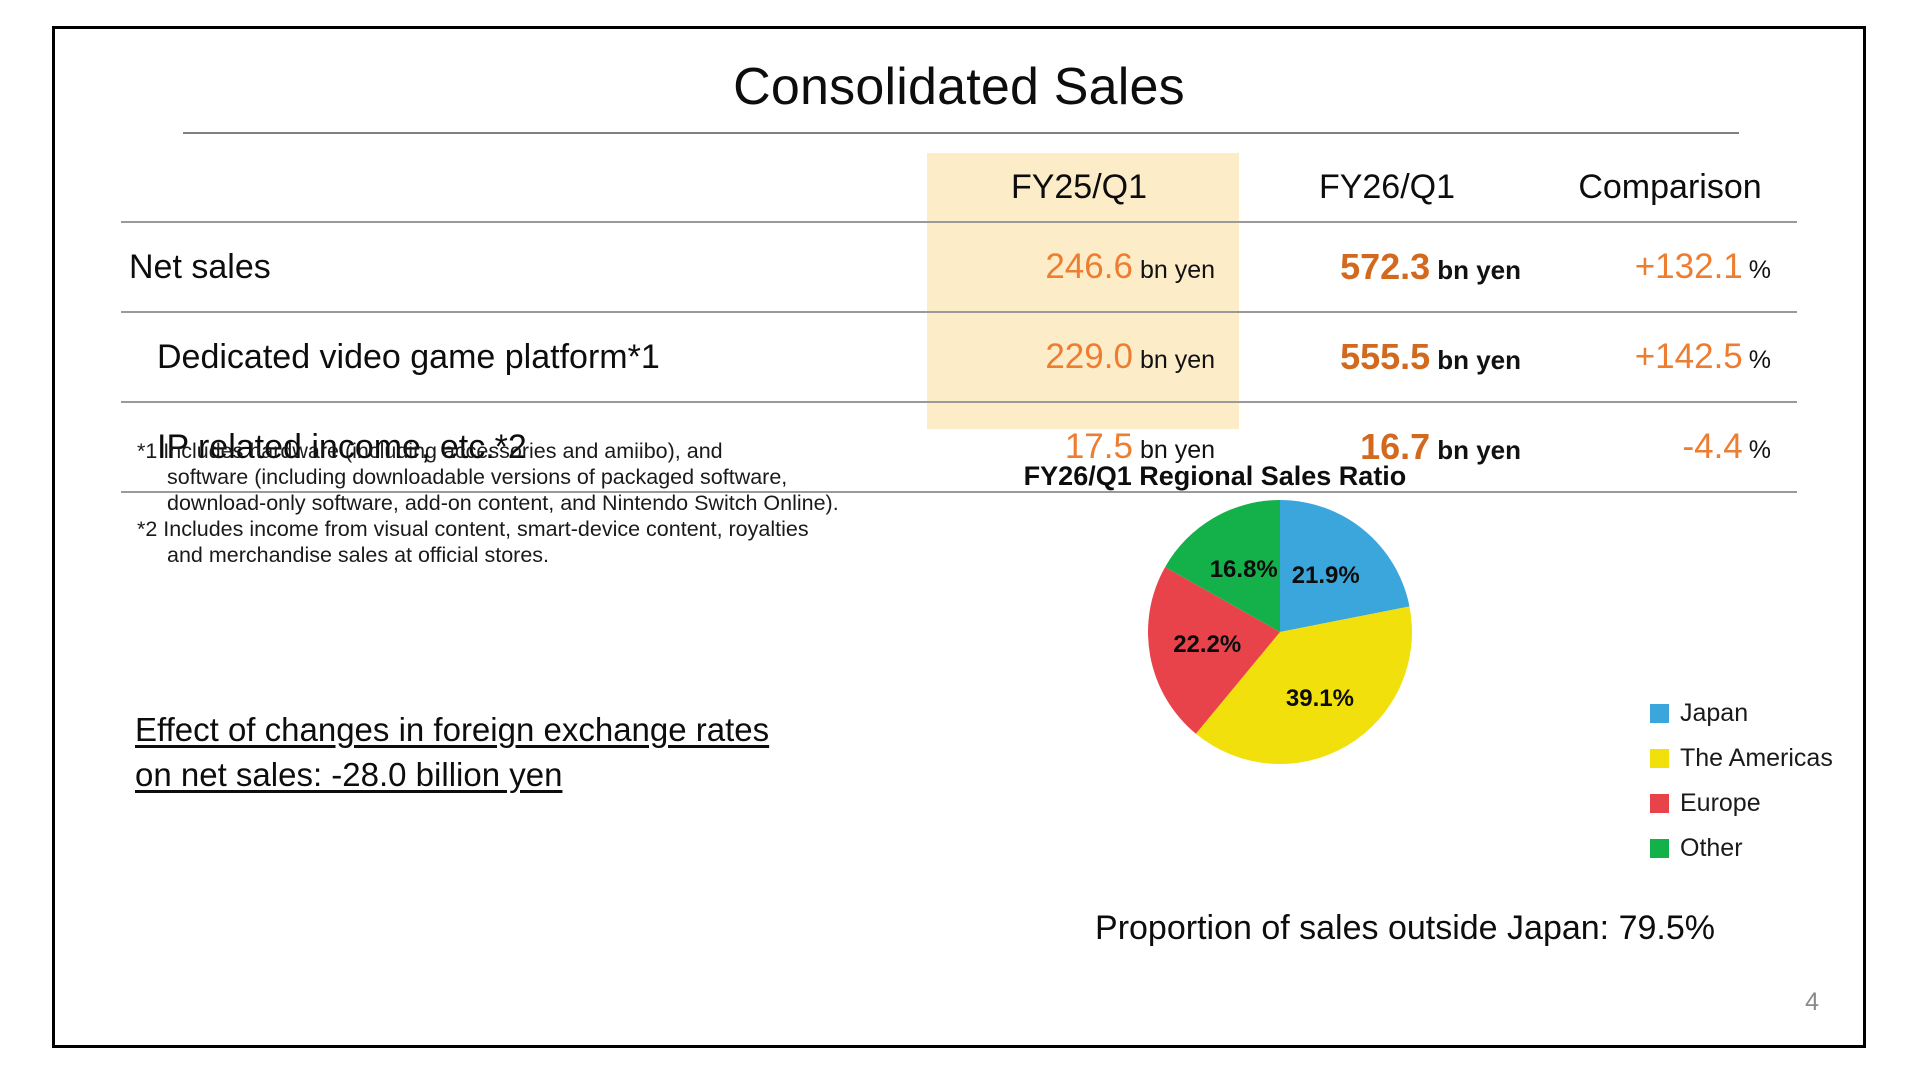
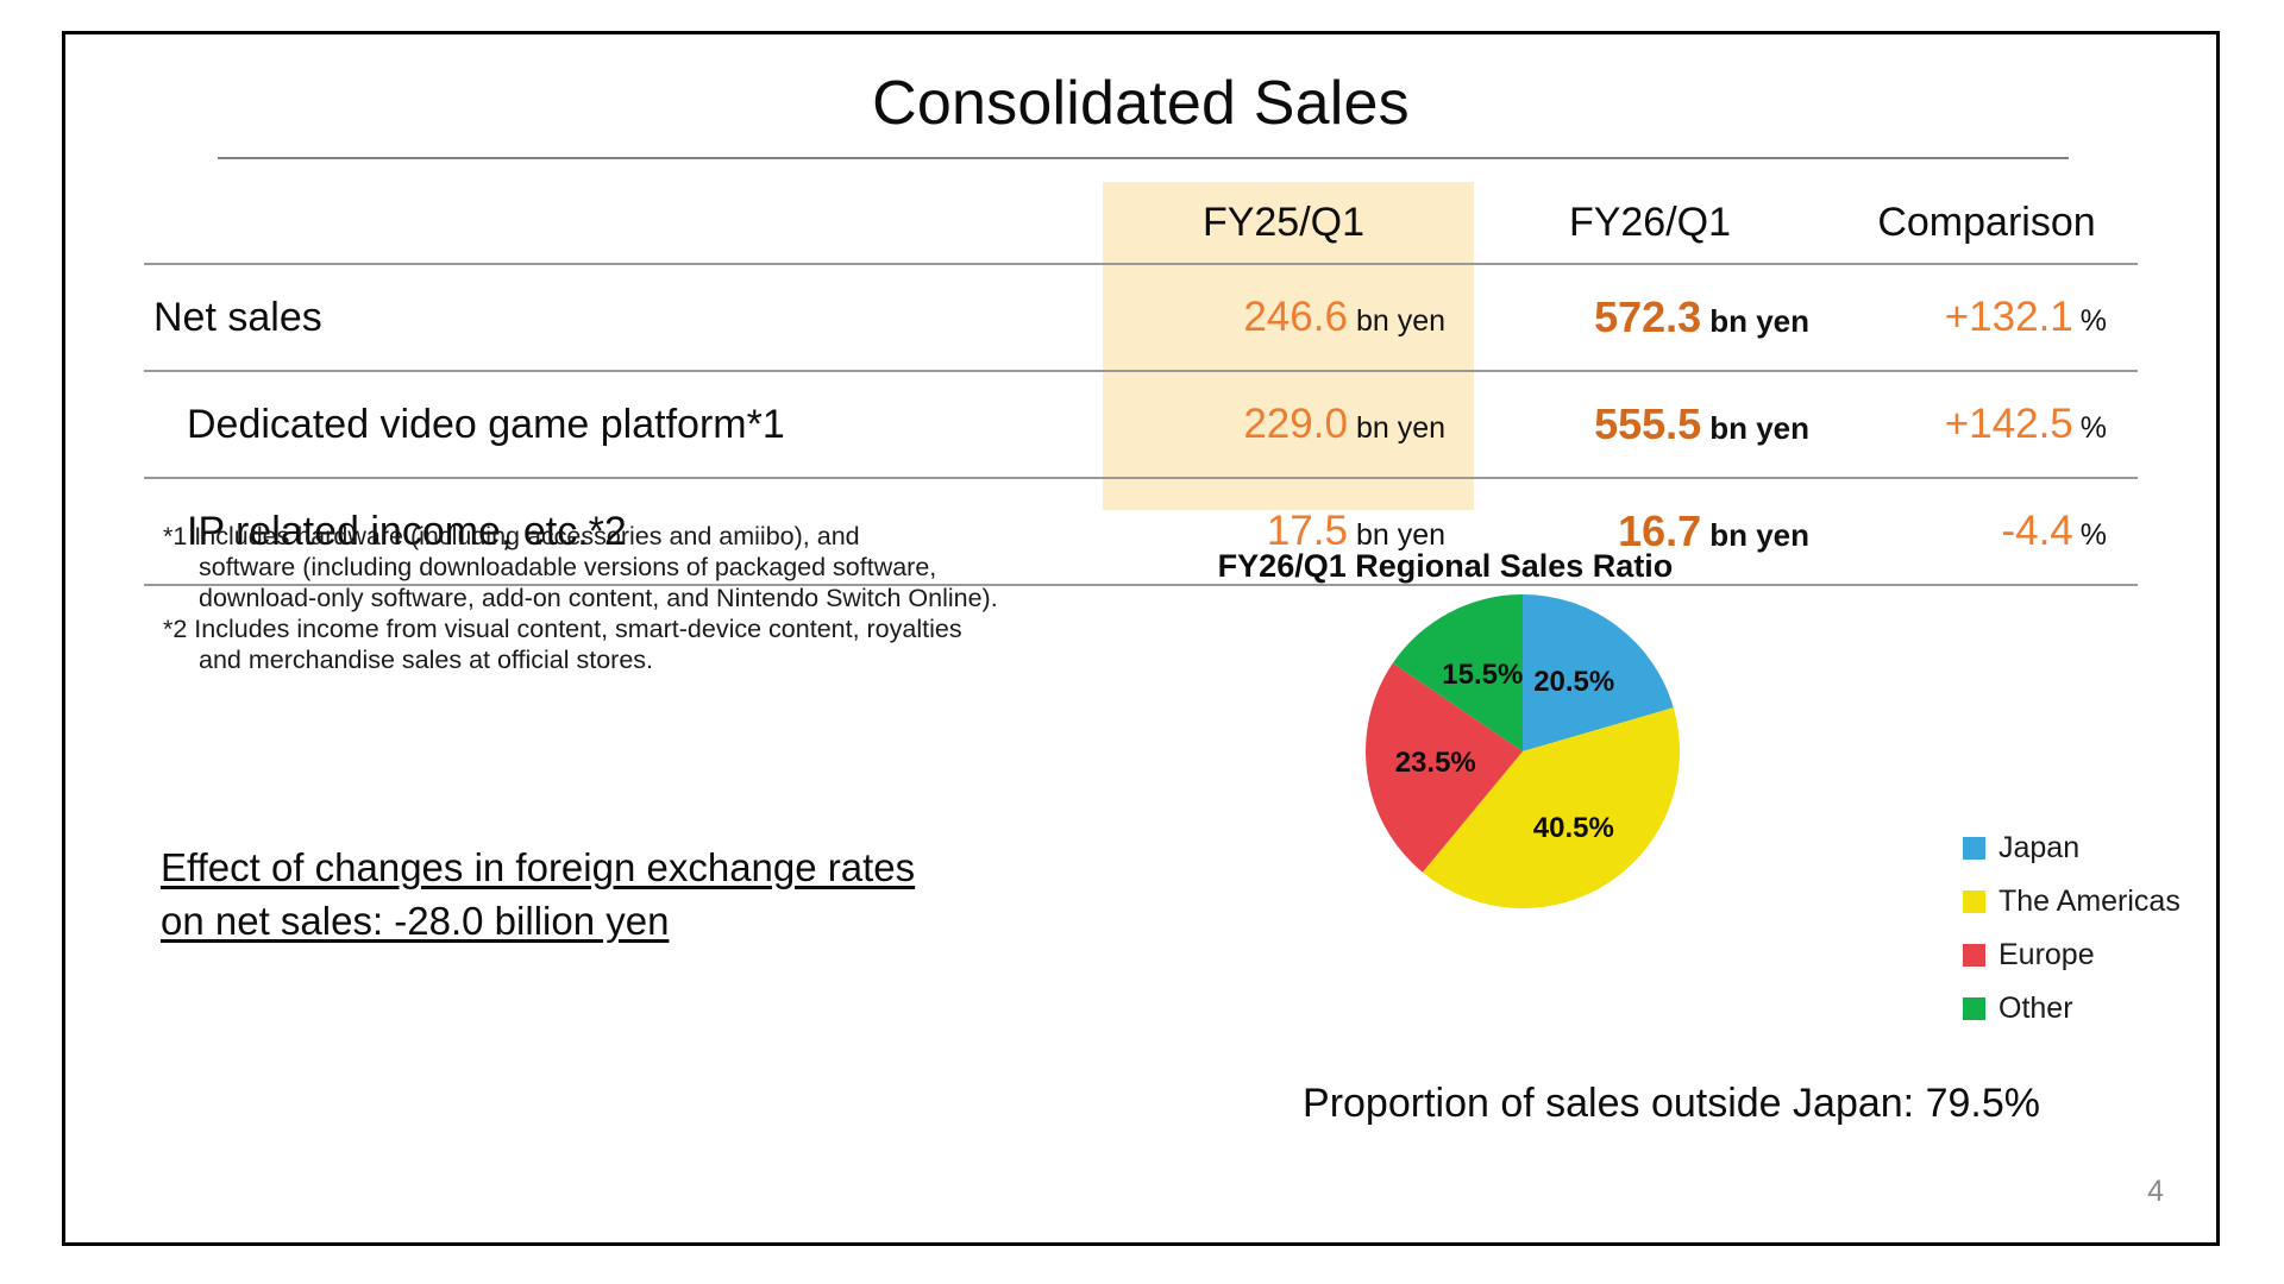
Japan: 21.9% -> 20.5%
The Americas: 39.1% -> 40.5%
Europe: 22.2% -> 23.5%
Other: 16.8% -> 15.5%
